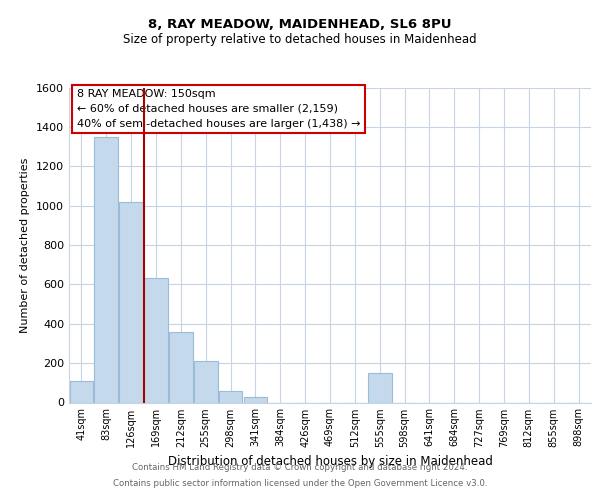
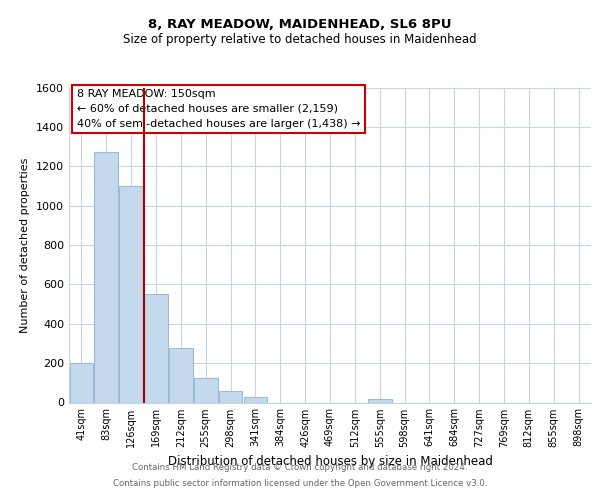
41sqm: 110 -> 200
83sqm: 1350 -> 1270
126sqm: 1020 -> 1100
169sqm: 630 -> 550
212sqm: 360 -> 280
255sqm: 210 -> 120
555sqm: 150 -> 20
